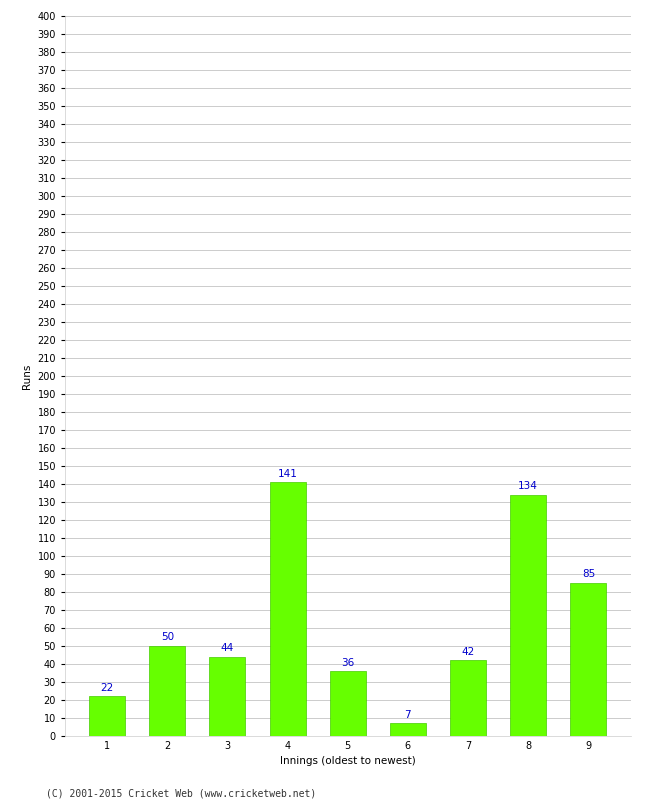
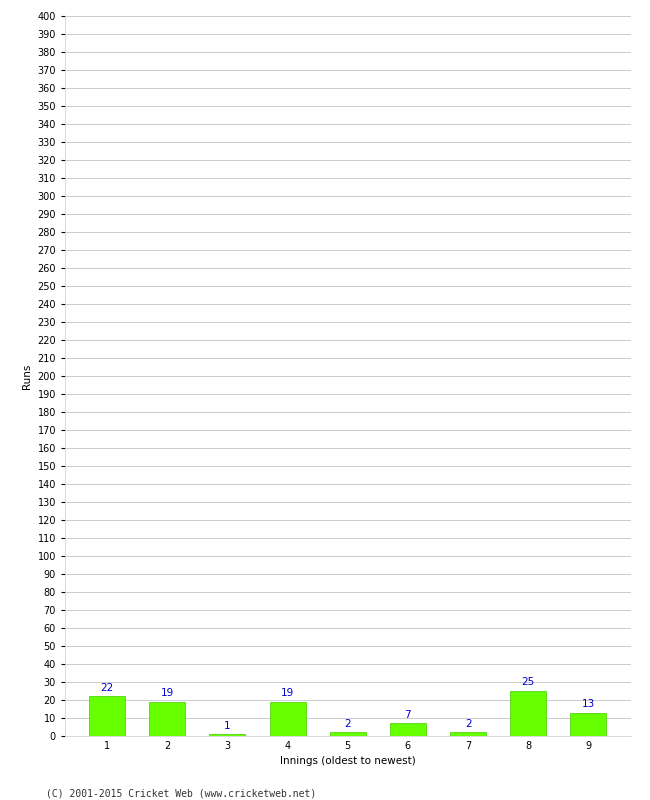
2: 50 -> 19
3: 44 -> 1
4: 141 -> 19
5: 36 -> 2
7: 42 -> 2
8: 134 -> 25
9: 85 -> 13
